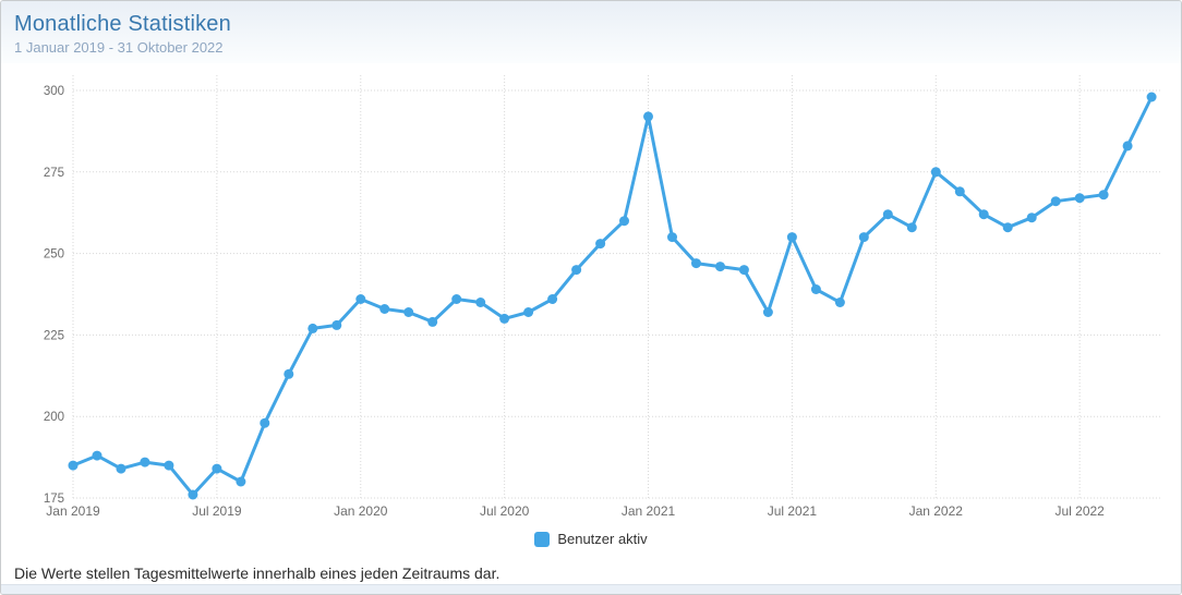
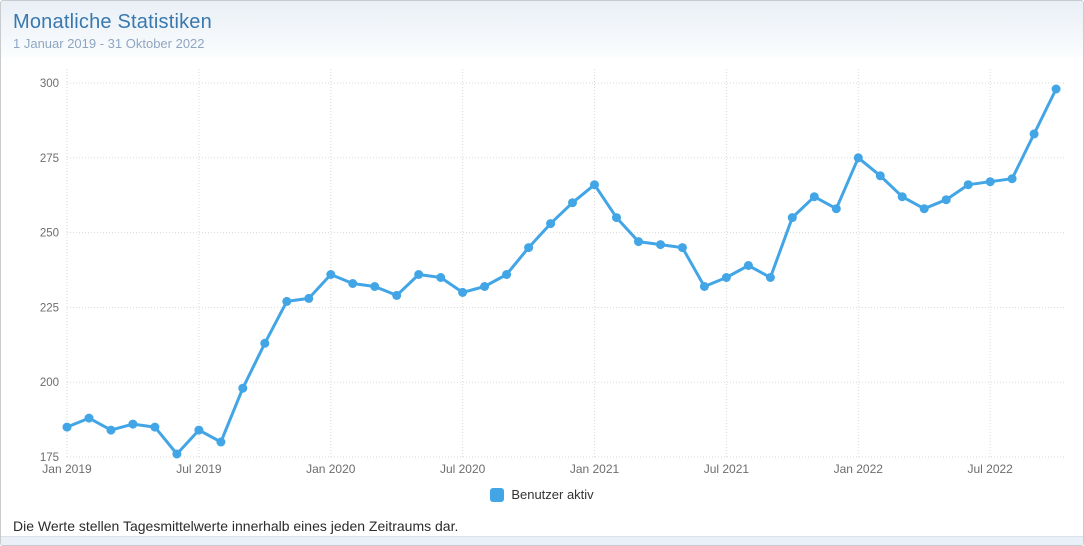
Jan 2021: 292 -> 266
Jul 2021: 255 -> 235
